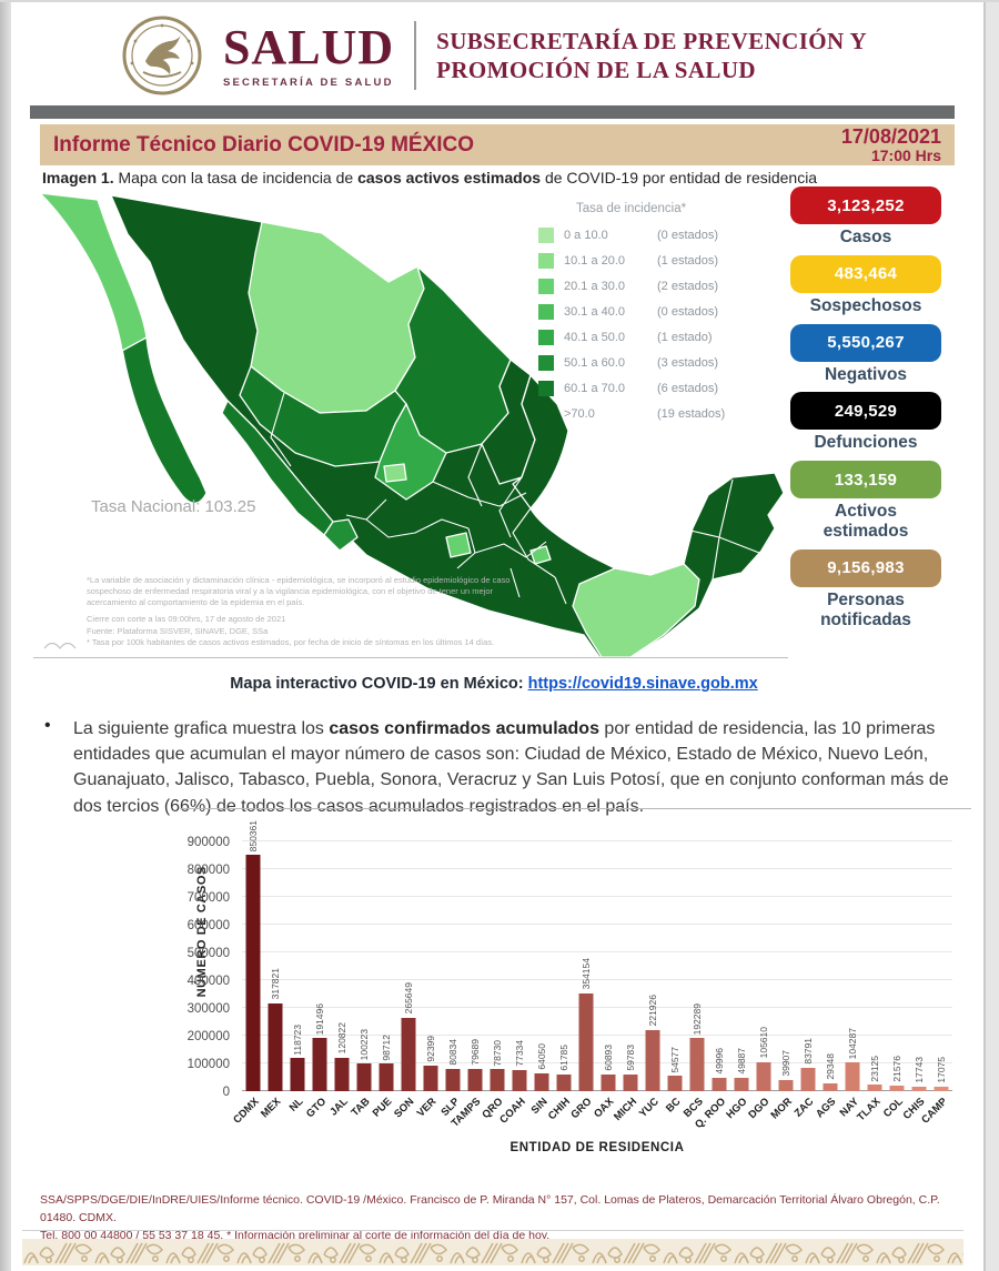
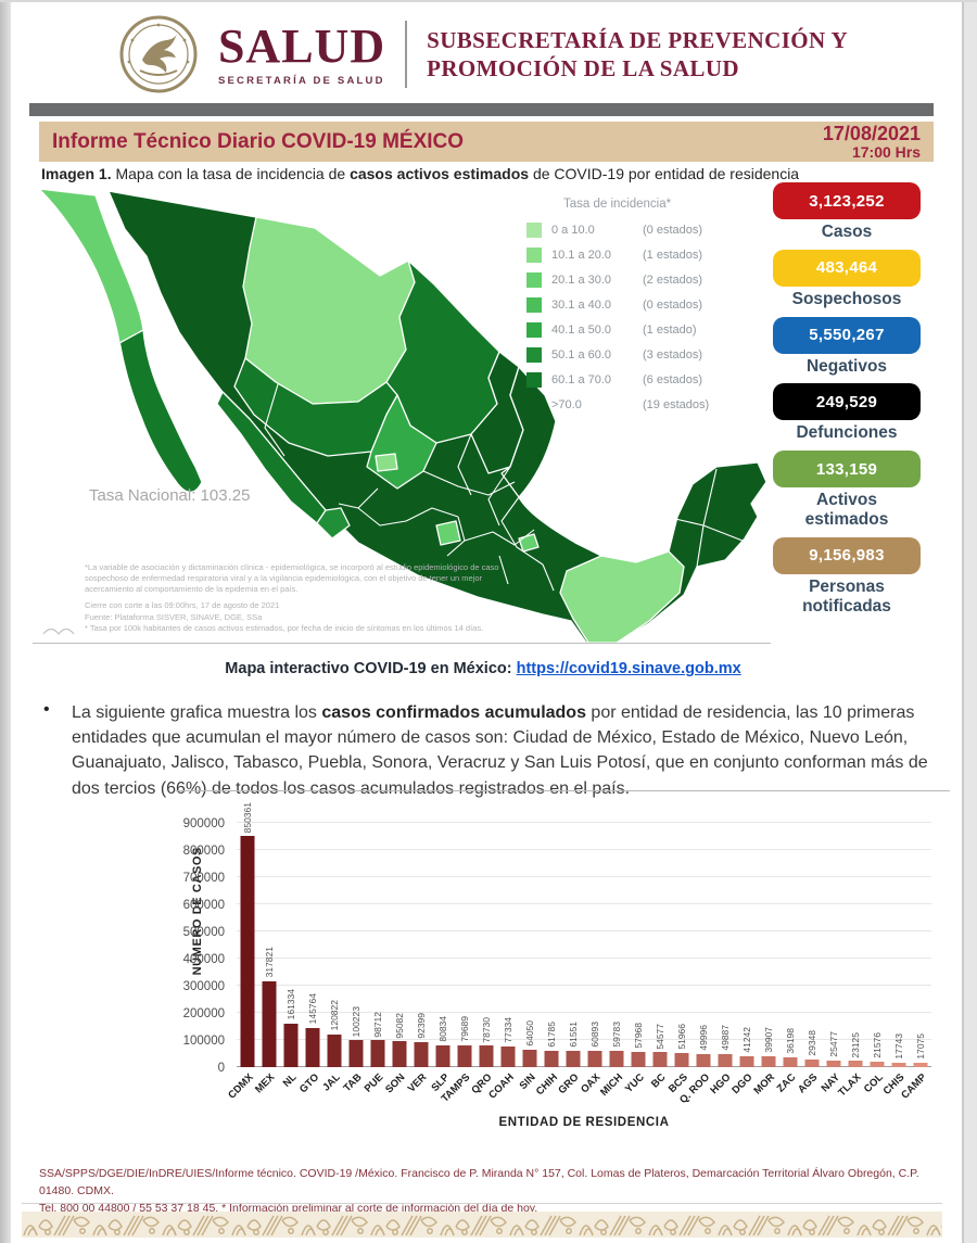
NL: 118723 -> 161334
GTO: 191496 -> 145764
SON: 265649 -> 95082
GRO: 354154 -> 61551
YUC: 221926 -> 57968
BCS: 192289 -> 51966
DGO: 105610 -> 41242
ZAC: 83791 -> 36198
NAY: 104287 -> 25477
